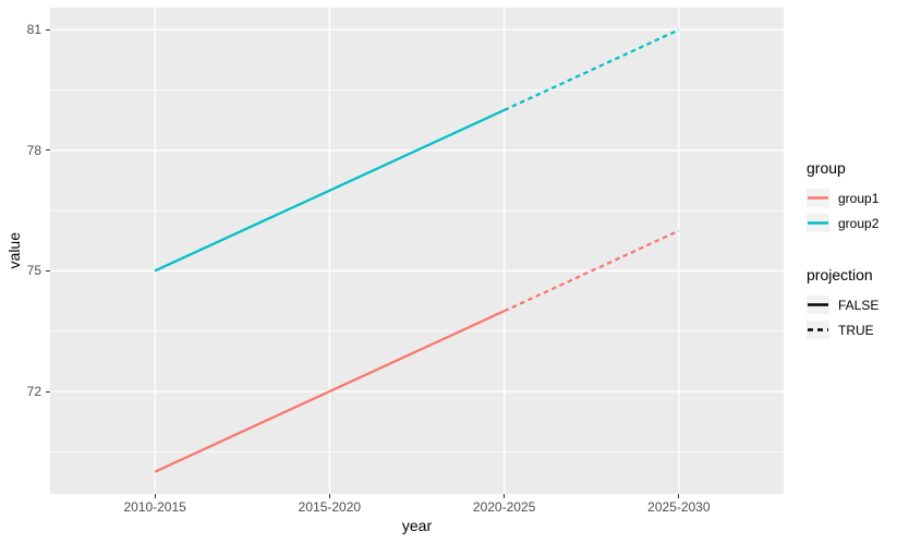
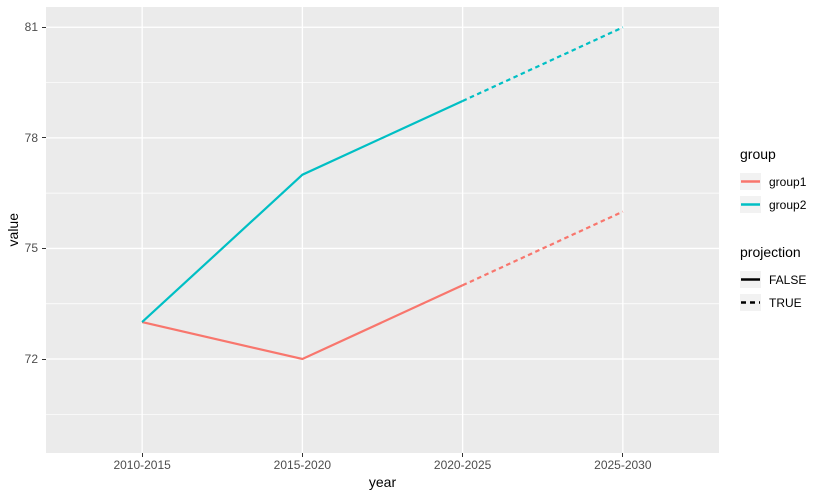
group1/2010-2015: 70 -> 73
group2/2010-2015: 75 -> 73
